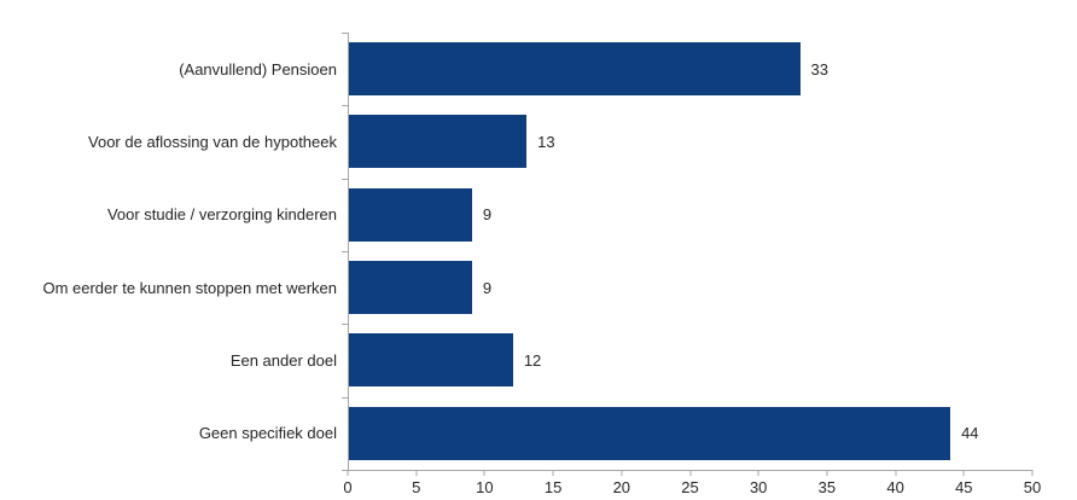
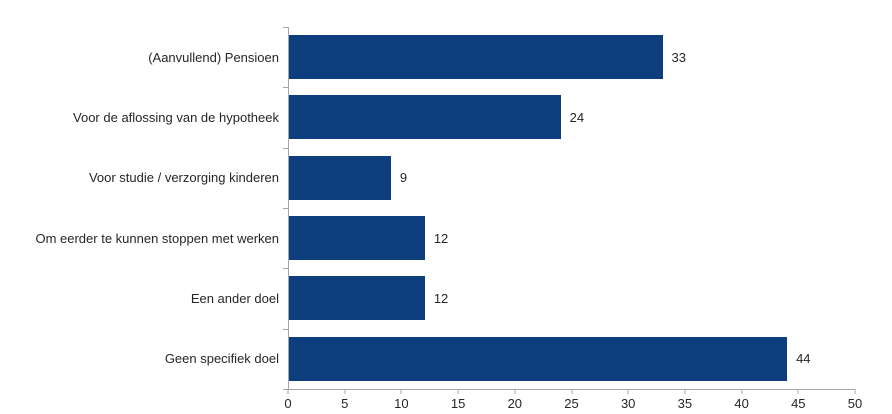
Voor de aflossing van de hypotheek: 13 -> 24
Om eerder te kunnen stoppen met werken: 9 -> 12
